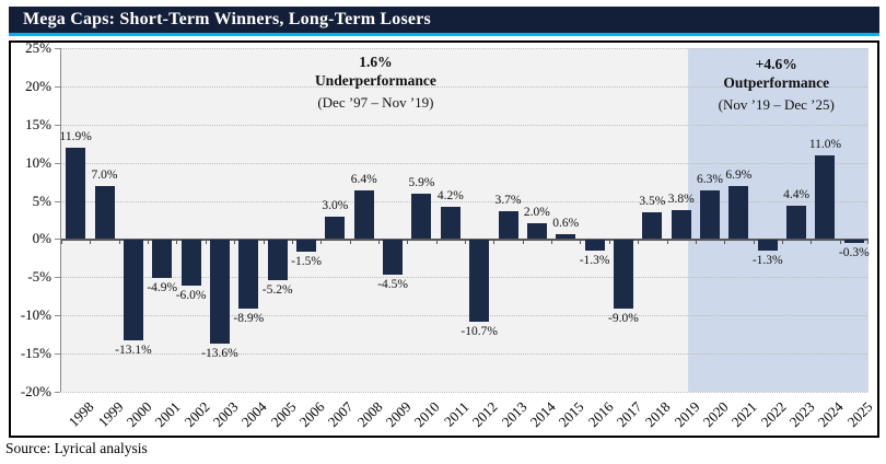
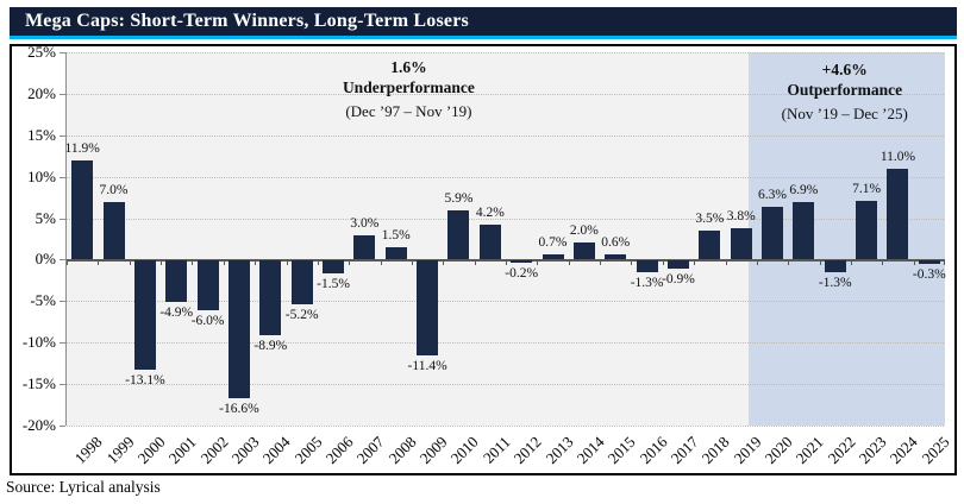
2003: -13.6% -> -16.6%
2008: 6.4% -> 1.5%
2009: -4.5% -> -11.4%
2012: -10.7% -> -0.2%
2013: 3.7% -> 0.7%
2017: -9.0% -> -0.9%
2023: 4.4% -> 7.1%
